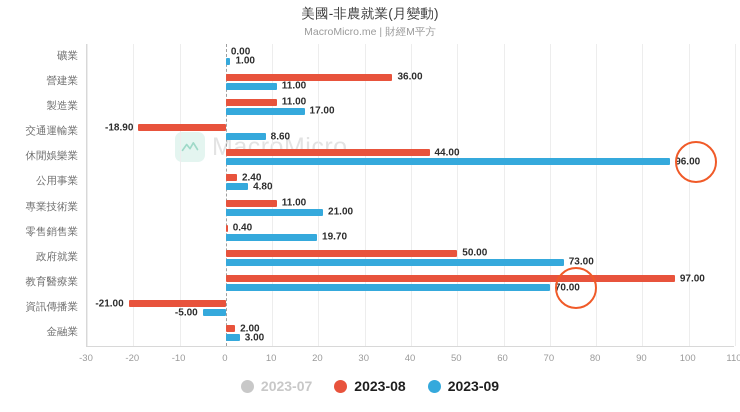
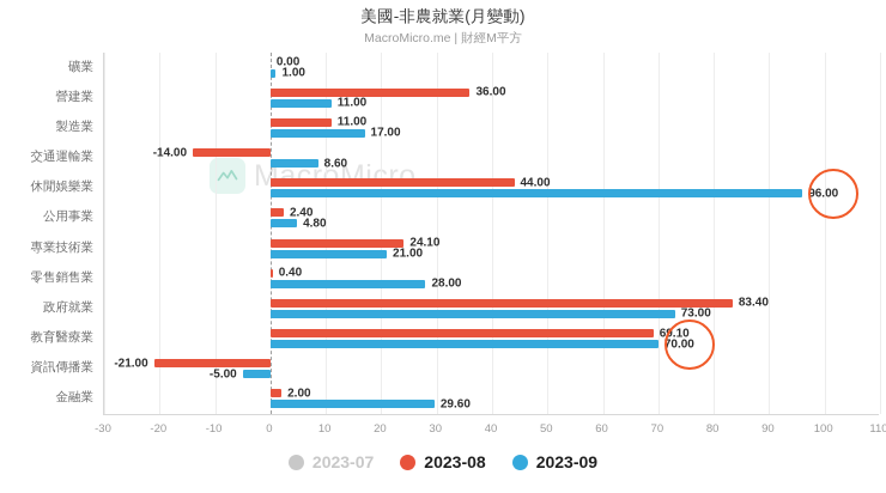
2023-08/交通運輸業: -18.90 -> -14.00
2023-08/專業技術業: 11.00 -> 24.10
2023-09/零售銷售業: 19.70 -> 28.00
2023-08/政府就業: 50.00 -> 83.40
2023-08/教育醫療業: 97.00 -> 69.10
2023-09/金融業: 3.00 -> 29.60
